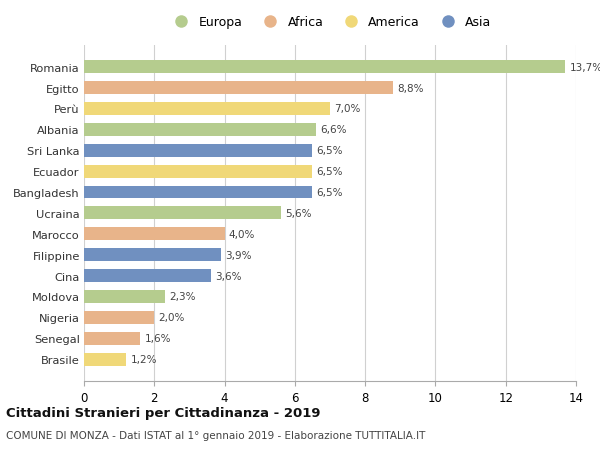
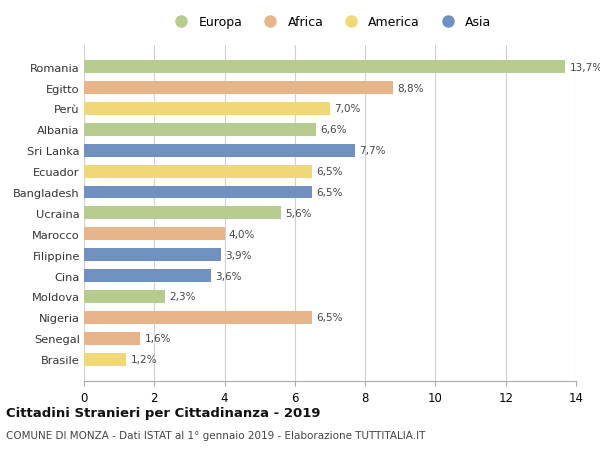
Sri Lanka: 6,5% -> 7,7%
Nigeria: 2,0% -> 6,5%
